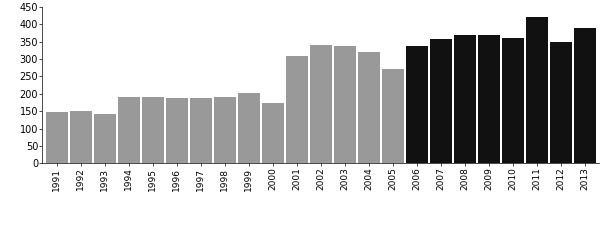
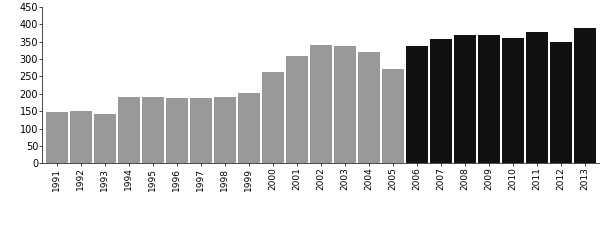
2000: 175 -> 262
2011: 420 -> 378
